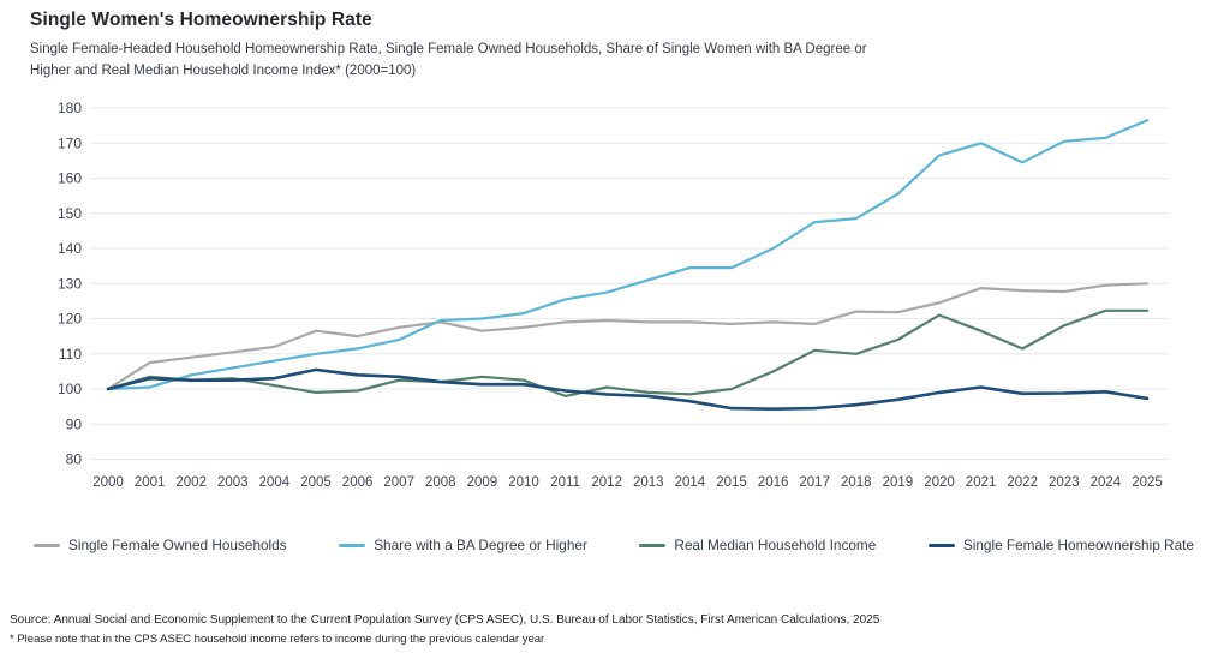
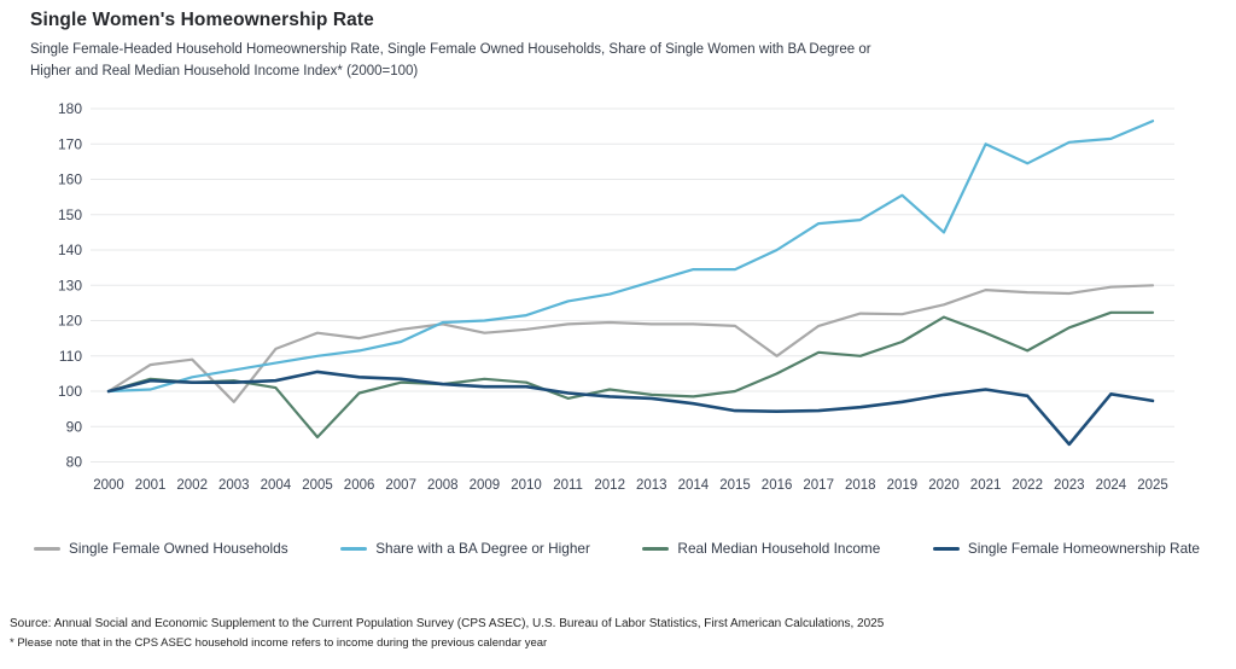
Single Female Owned Households/2003: 110 -> 97
Real Median Household Income/2005: 99 -> 87
Single Female Owned Households/2016: 119 -> 110
Share with a BA Degree or Higher/2020: 166 -> 145
Single Female Homeownership Rate/2023: 99 -> 85
